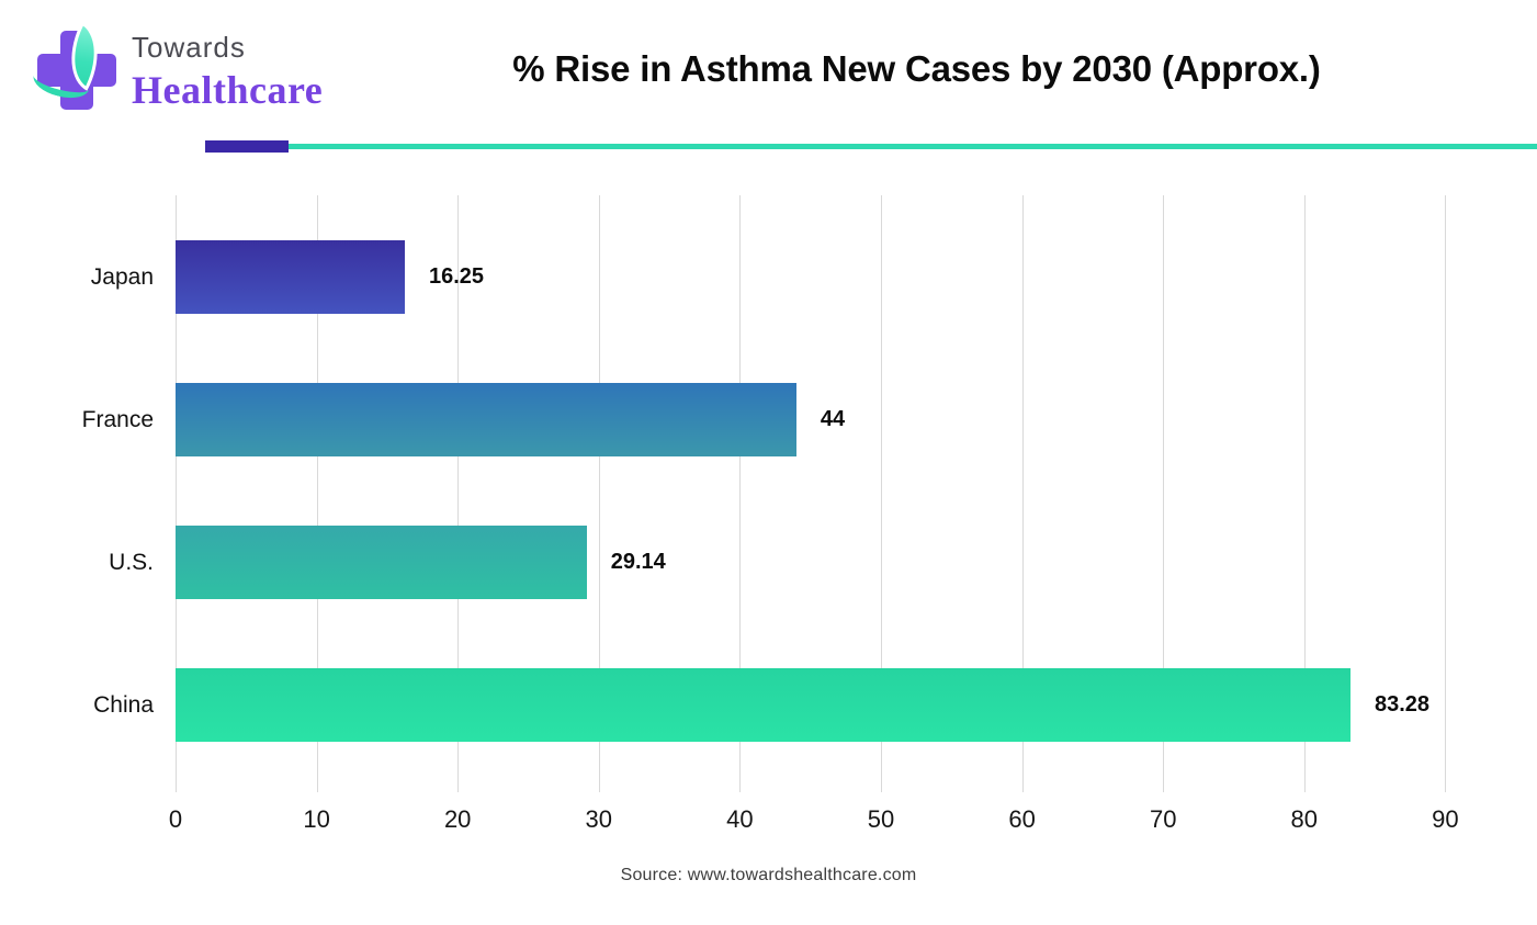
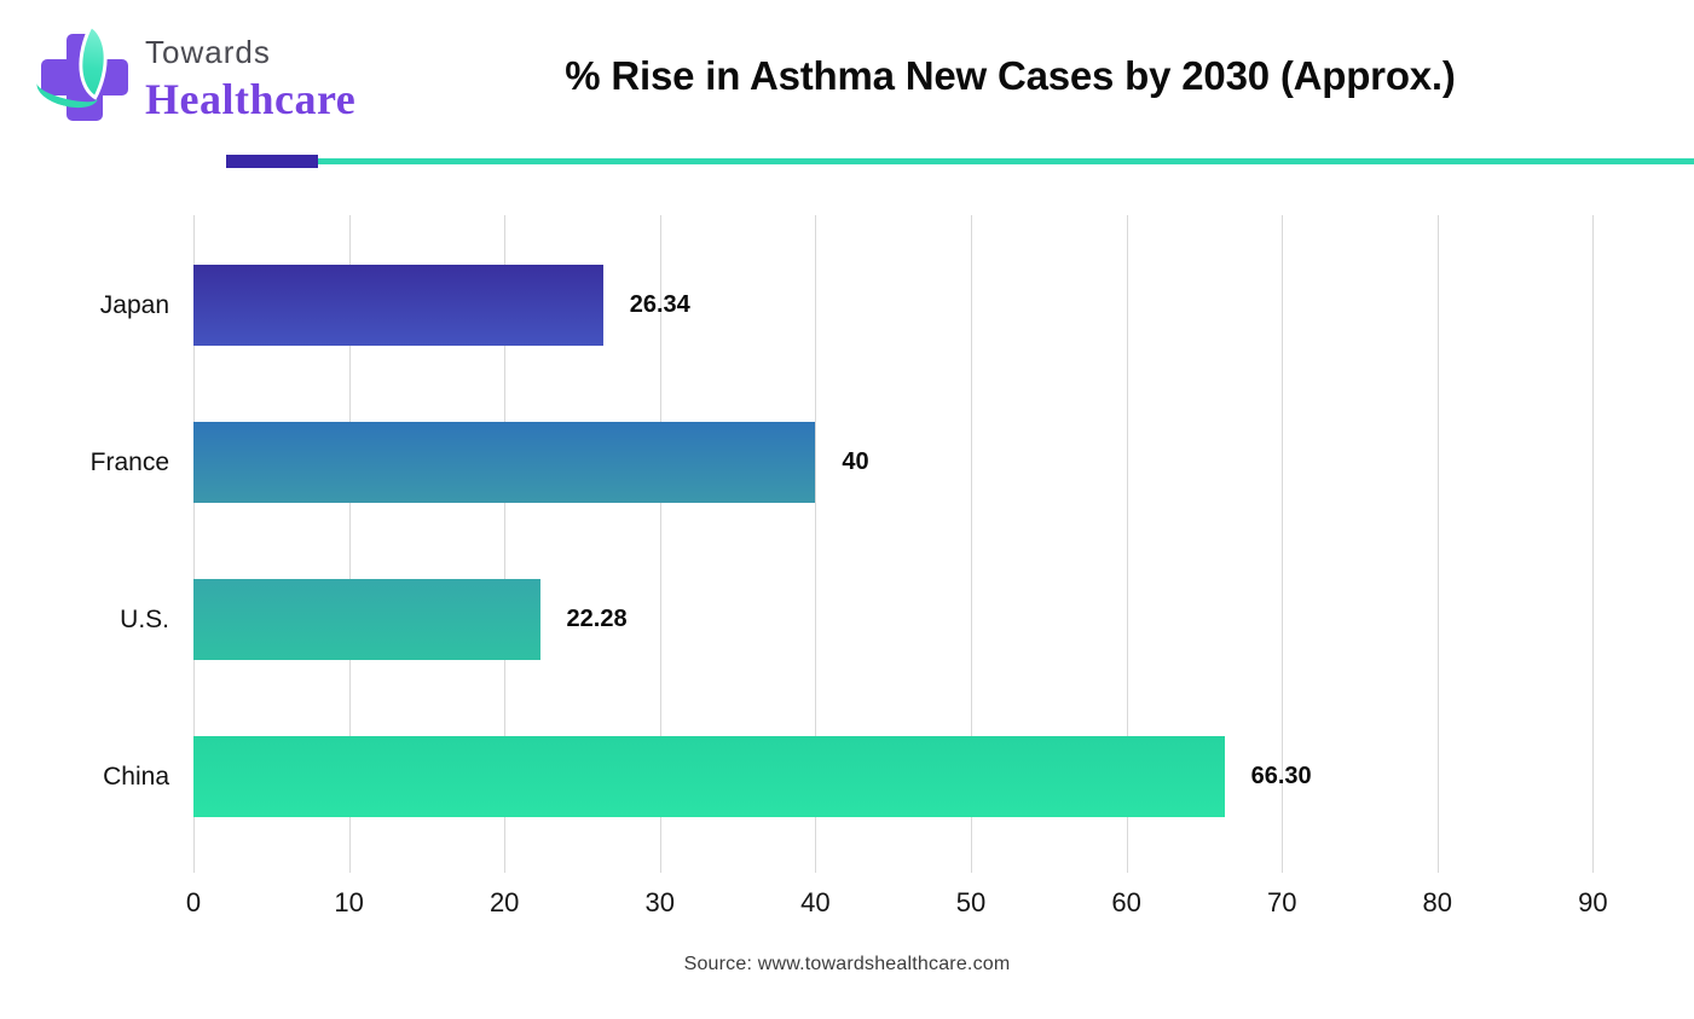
Japan: 16.25 -> 26.34
France: 44 -> 40
U.S.: 29.14 -> 22.28
China: 83.28 -> 66.30
